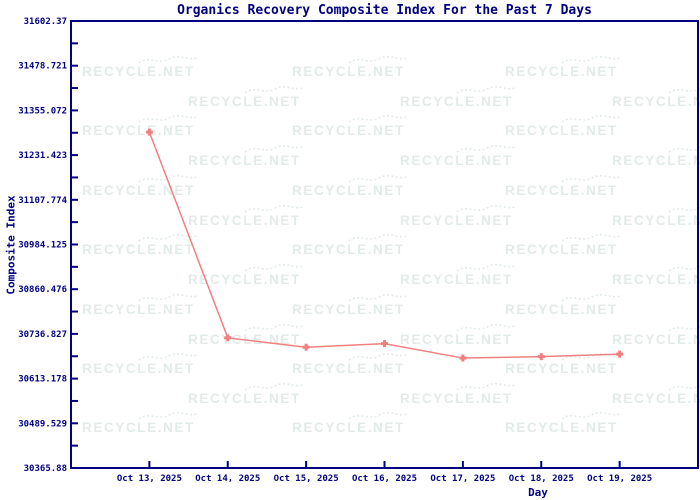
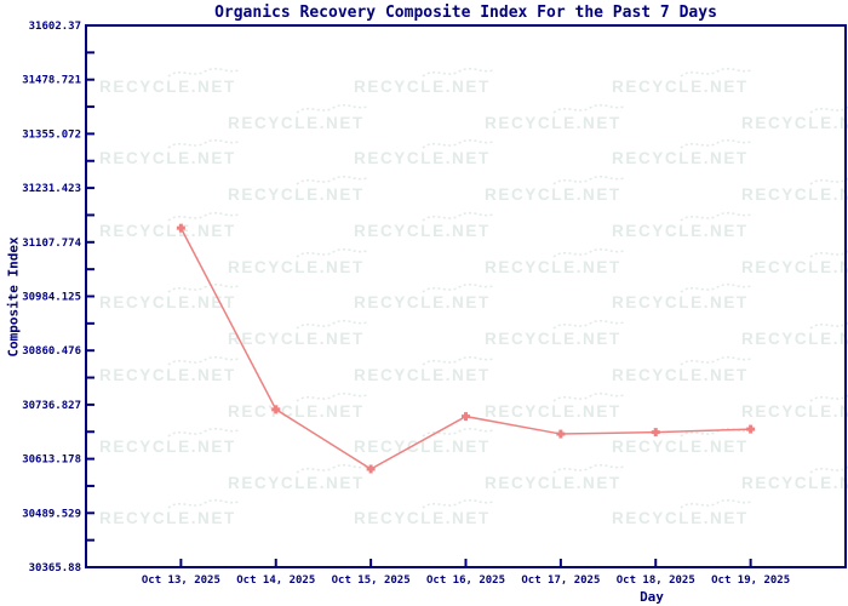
Oct 13, 2025: 31300 -> 31140
Oct 15, 2025: 30700 -> 30590
